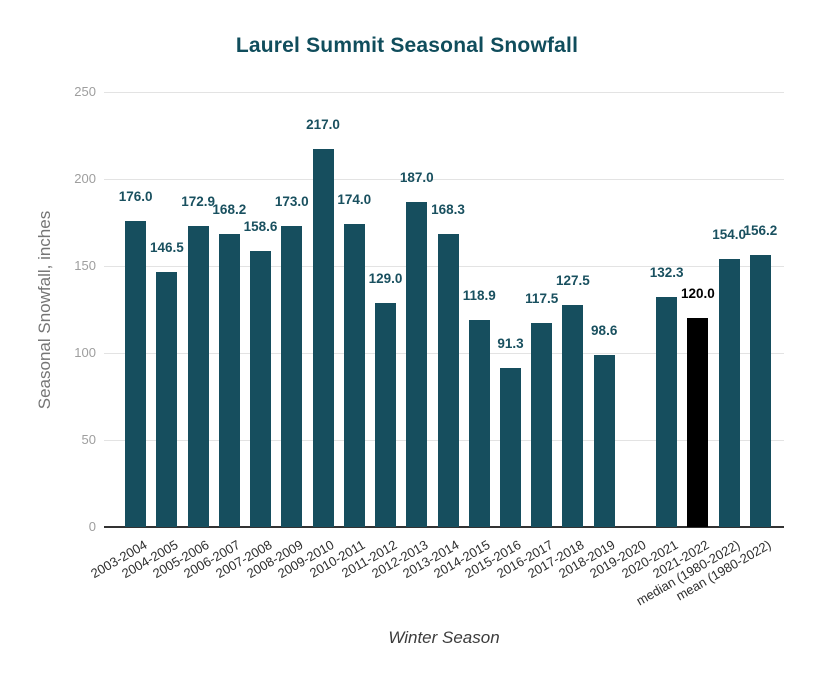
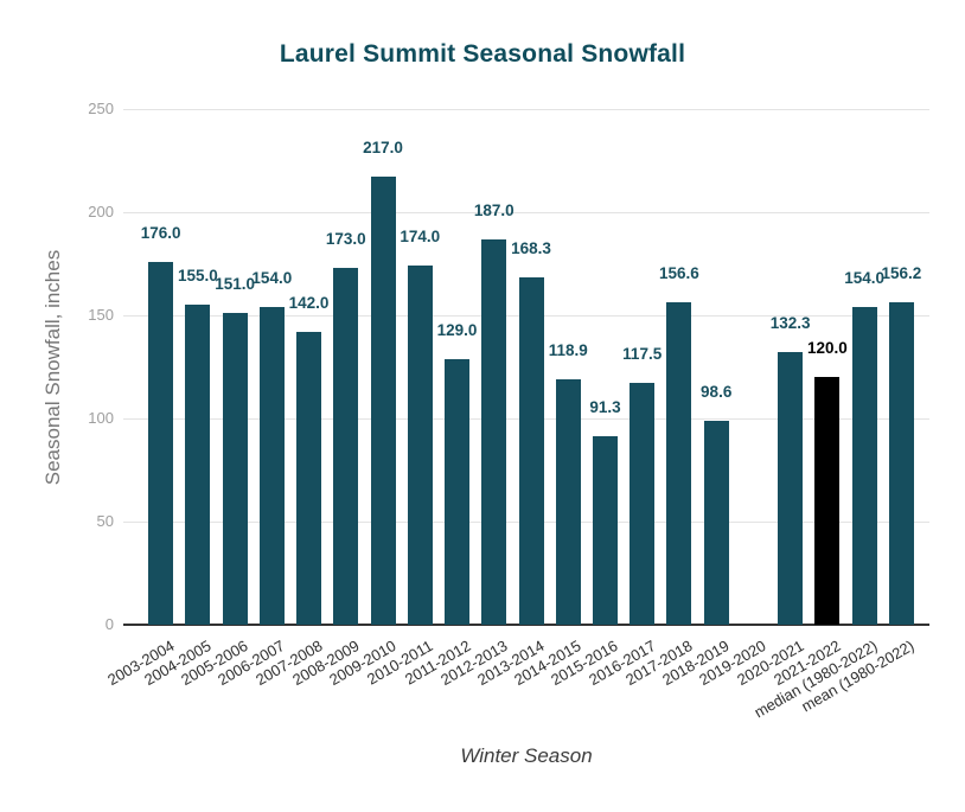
2004-2005: 146.5 -> 155.0
2005-2006: 172.9 -> 151.0
2006-2007: 168.2 -> 154.0
2007-2008: 158.6 -> 142.0
2017-2018: 127.5 -> 156.6
